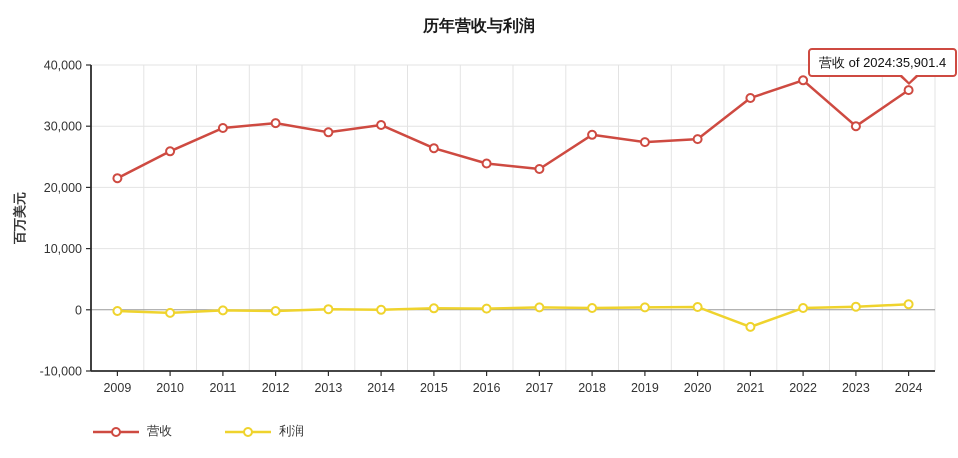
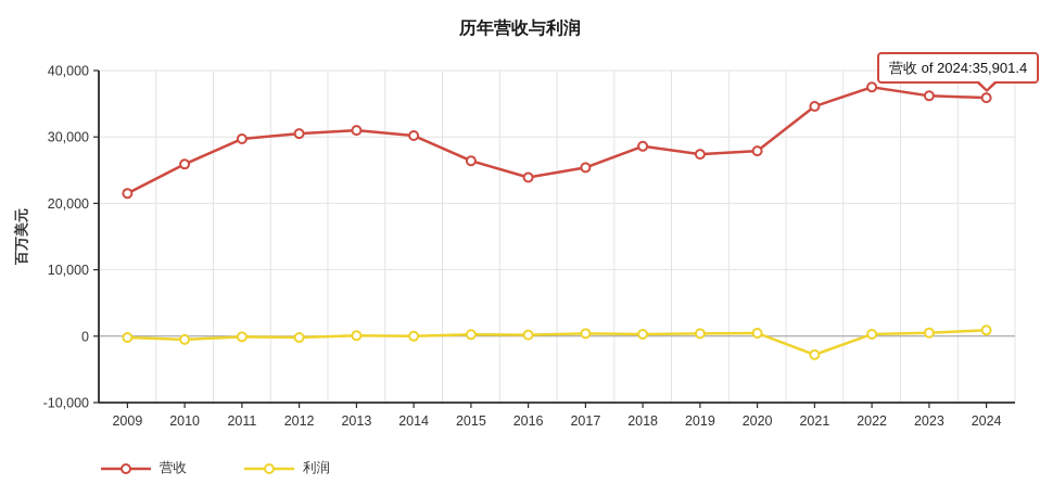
营收/2013: 29000 -> 31000
营收/2017: 23000 -> 25000
营收/2023: 30000 -> 36000
